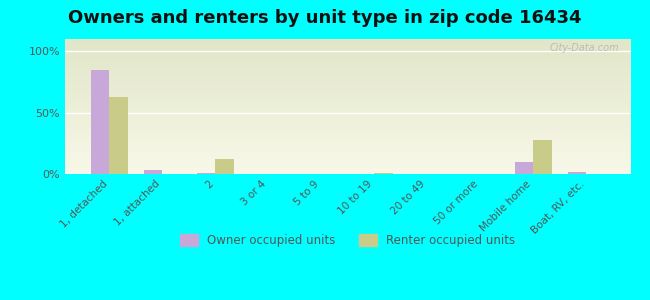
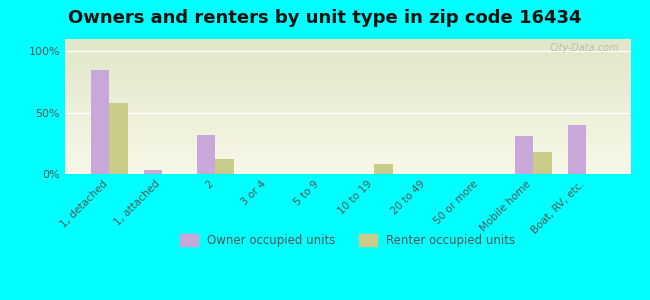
Renter occupied units/1, detached: 63% -> 58%
Owner occupied units/2: 0% -> 32%
Renter occupied units/10 to 19: 1% -> 8%
Owner occupied units/Mobile home: 10% -> 31%
Renter occupied units/Mobile home: 28% -> 18%
Owner occupied units/Boat, RV, etc.: 2% -> 40%
